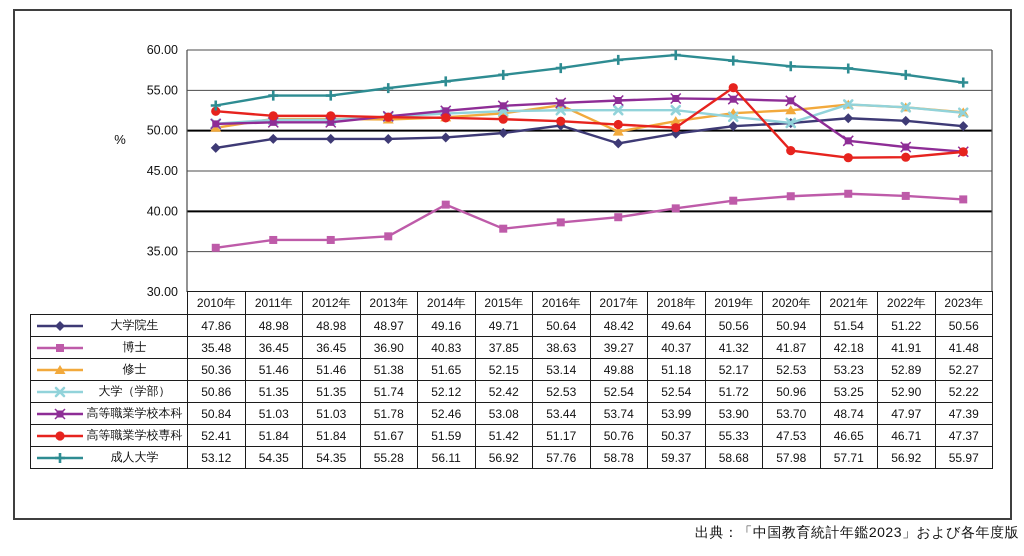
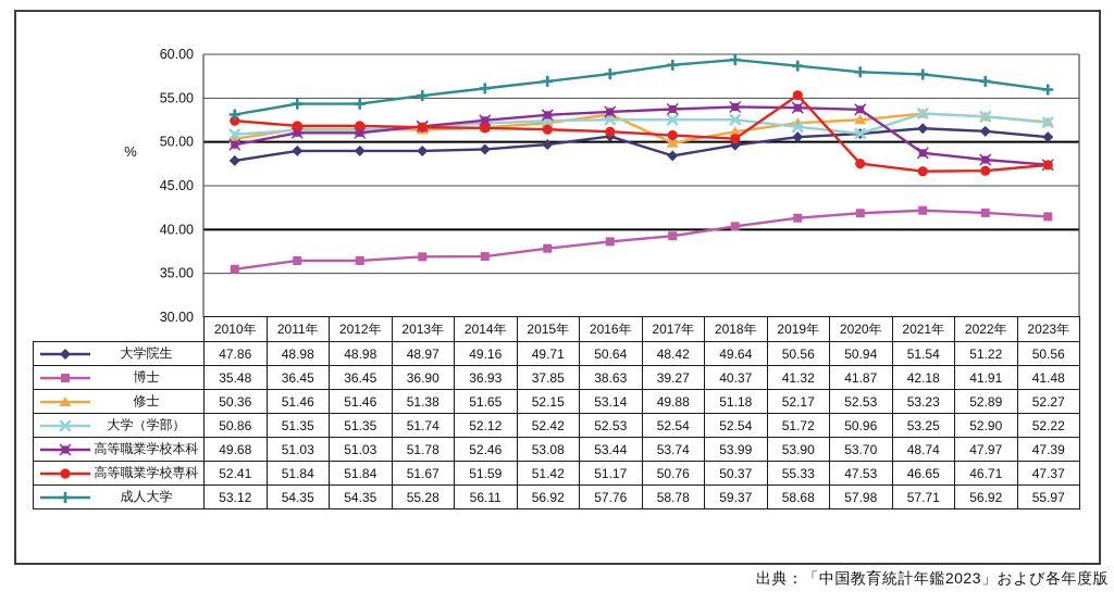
高等職業学校本科/2010年: 50.84 -> 49.68
博士/2014年: 40.83 -> 36.93
